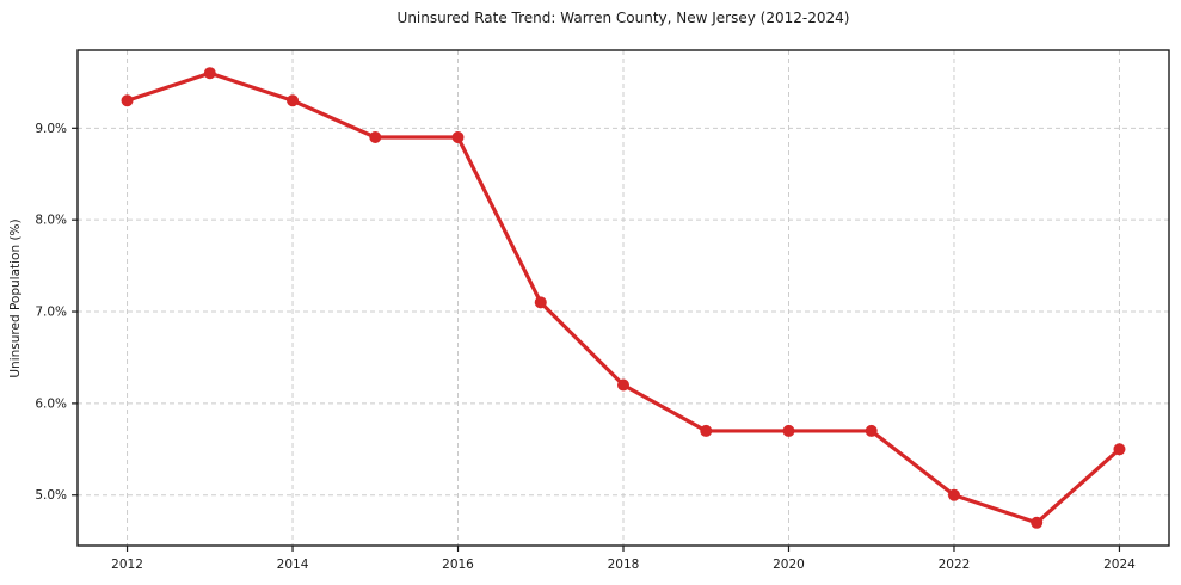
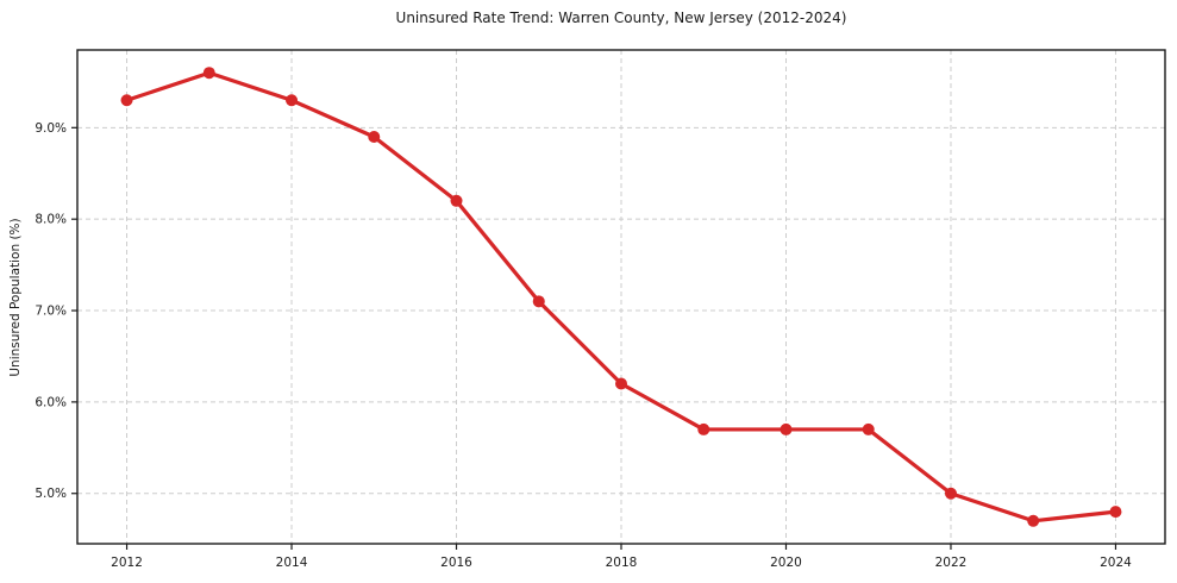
2016: 8.9% -> 8.2%
2024: 5.5% -> 4.8%
